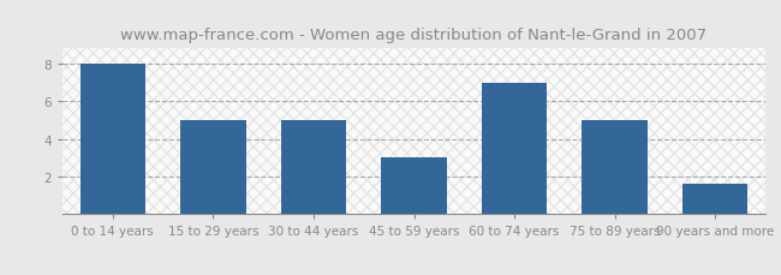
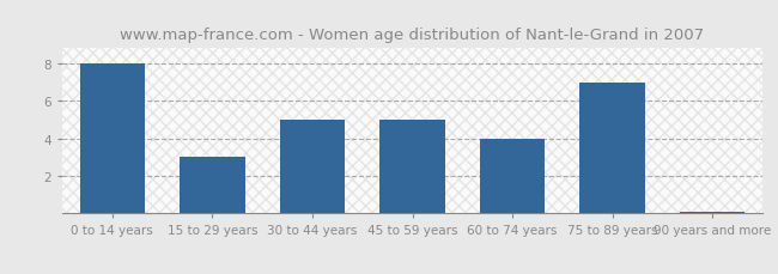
15 to 29 years: 5.0 -> 3.0
45 to 59 years: 3.0 -> 5.0
60 to 74 years: 7.0 -> 4.0
75 to 89 years: 5.0 -> 7.0
90 years and more: 1.6 -> 0.1
